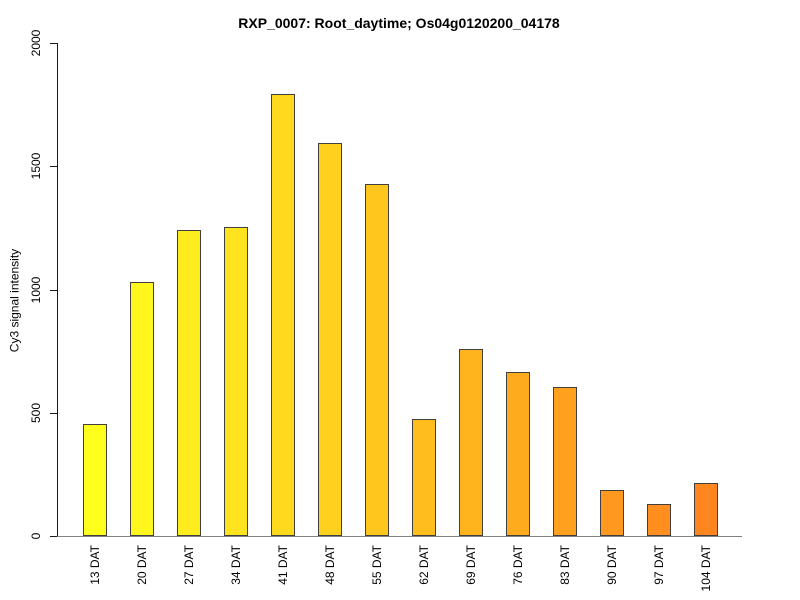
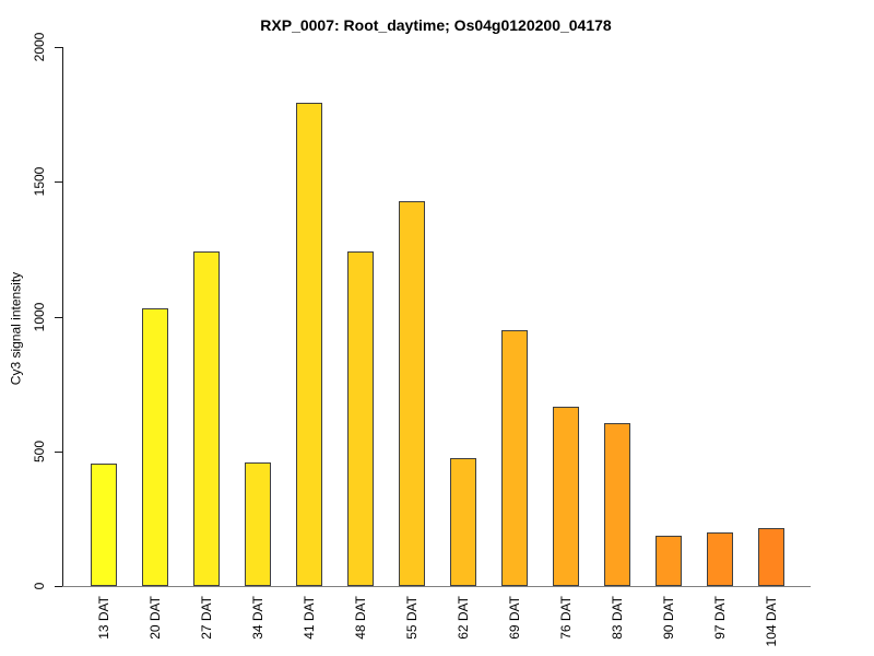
34 DAT: 1260 -> 460
48 DAT: 1600 -> 1240
69 DAT: 760 -> 950
97 DAT: 130 -> 200
